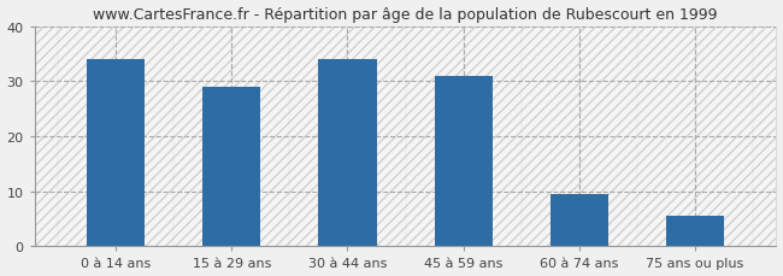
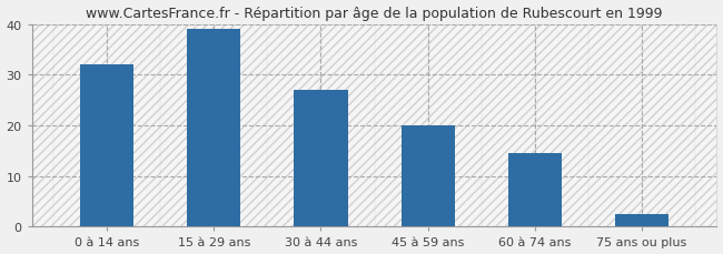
0 à 14 ans: 34.0 -> 32.0
15 à 29 ans: 29.0 -> 39.0
30 à 44 ans: 34.0 -> 27.0
45 à 59 ans: 31.0 -> 20.0
60 à 74 ans: 9.5 -> 14.5
75 ans ou plus: 5.5 -> 2.5
